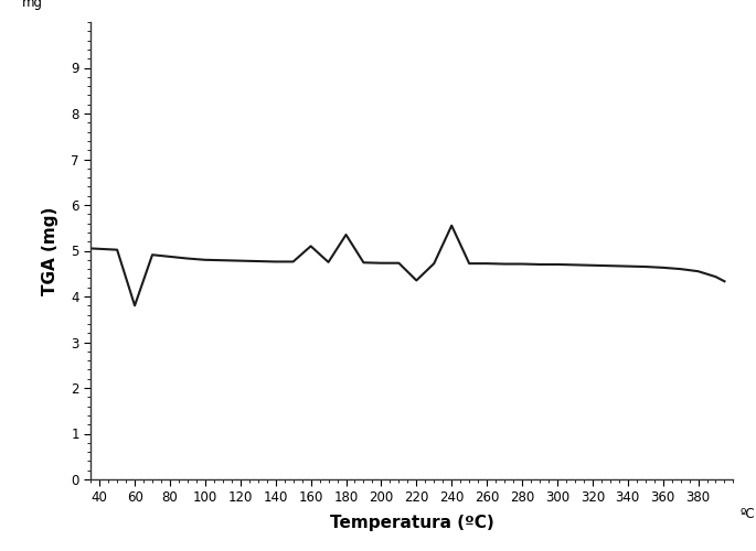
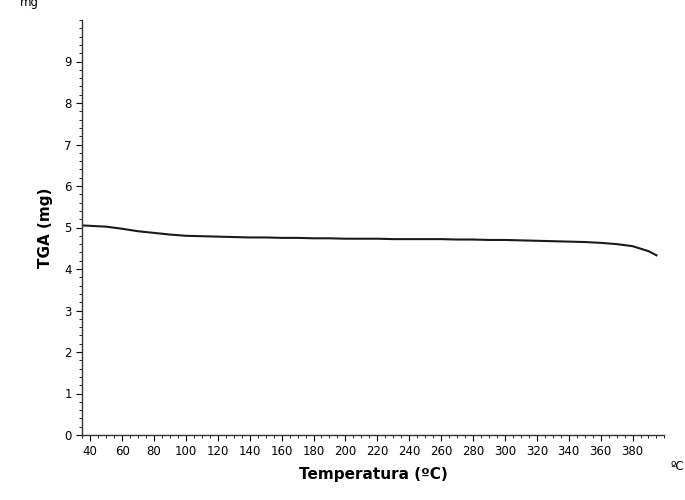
60: 3.80 -> 4.97
160: 5.10 -> 4.75
180: 5.35 -> 4.74
220: 4.35 -> 4.73
240: 5.55 -> 4.72
